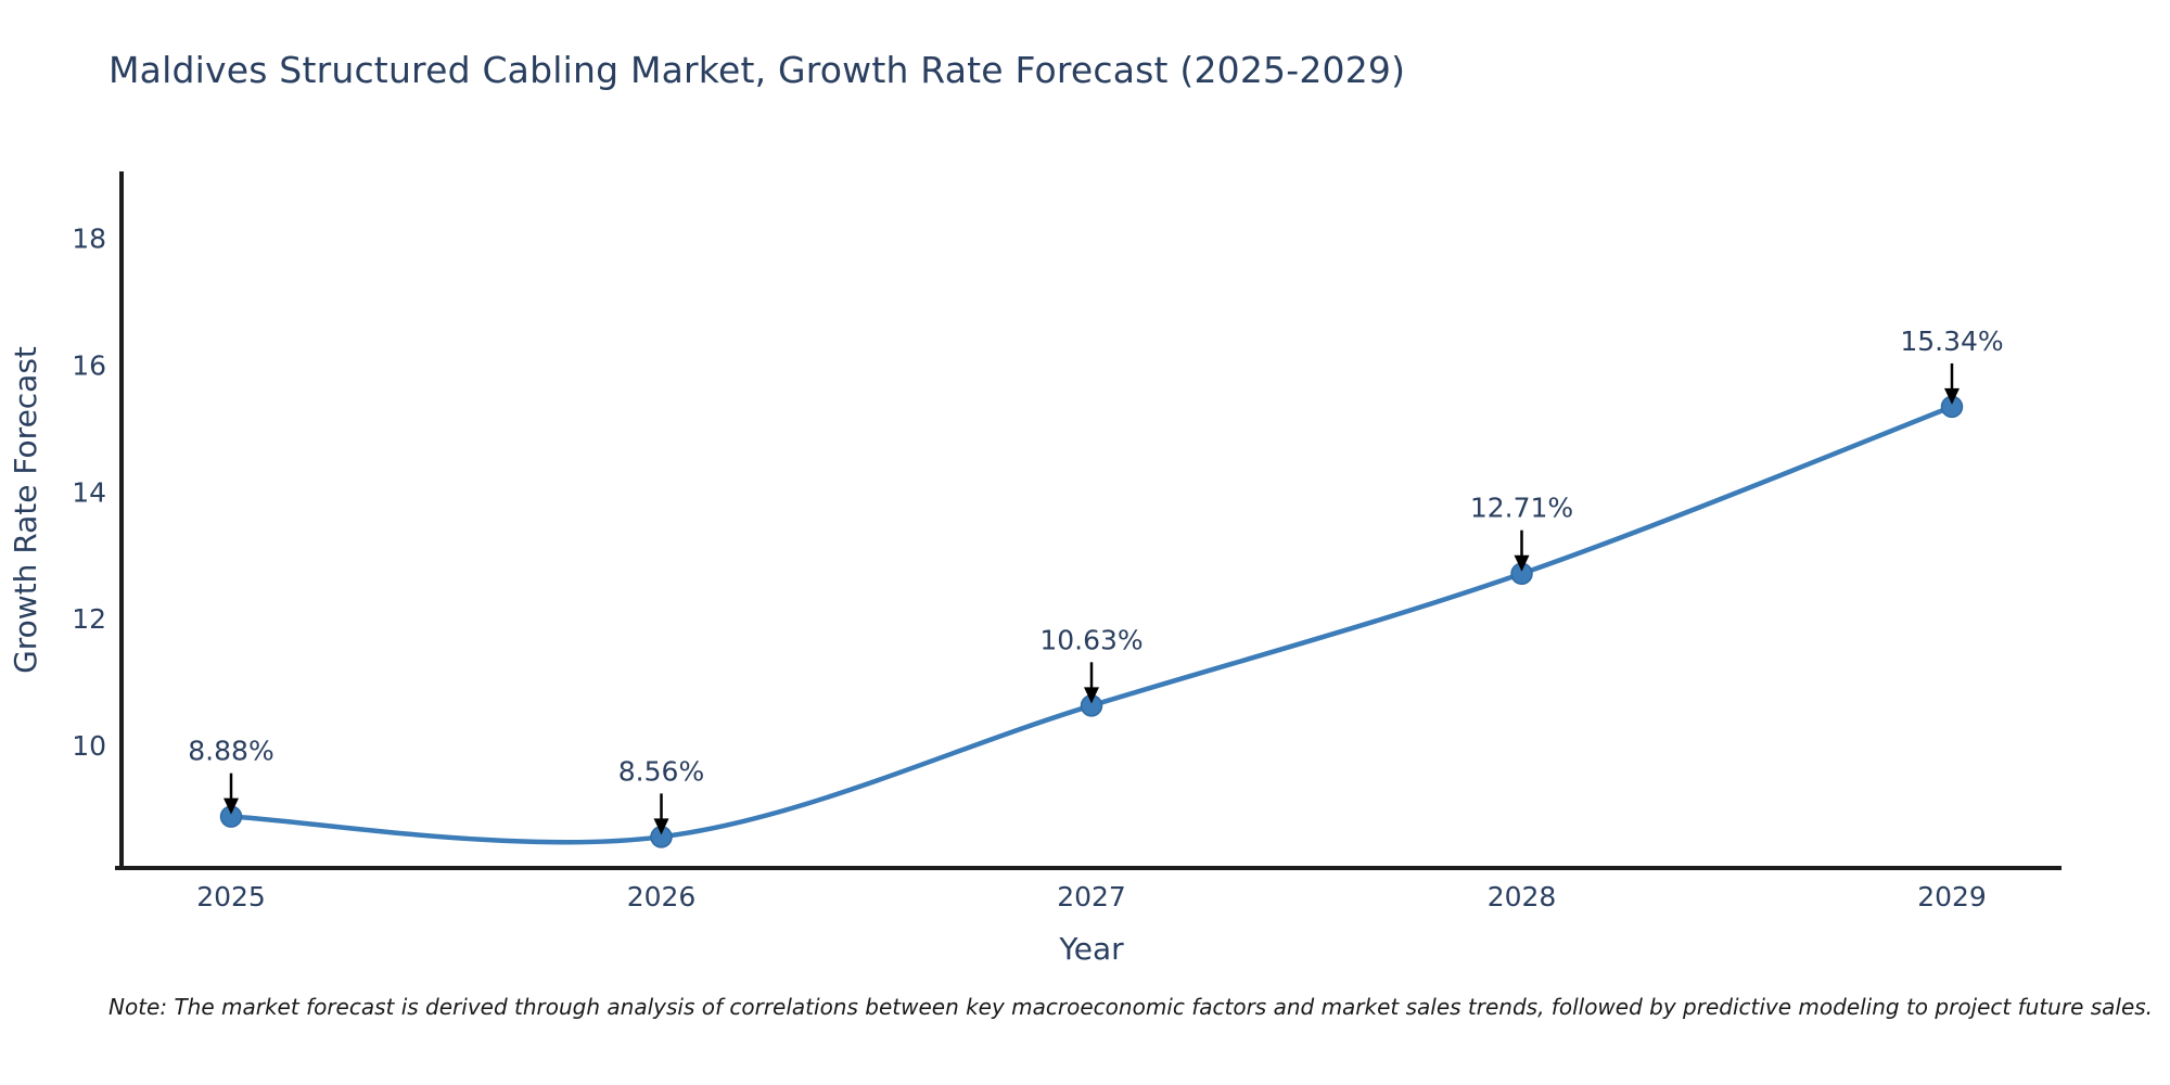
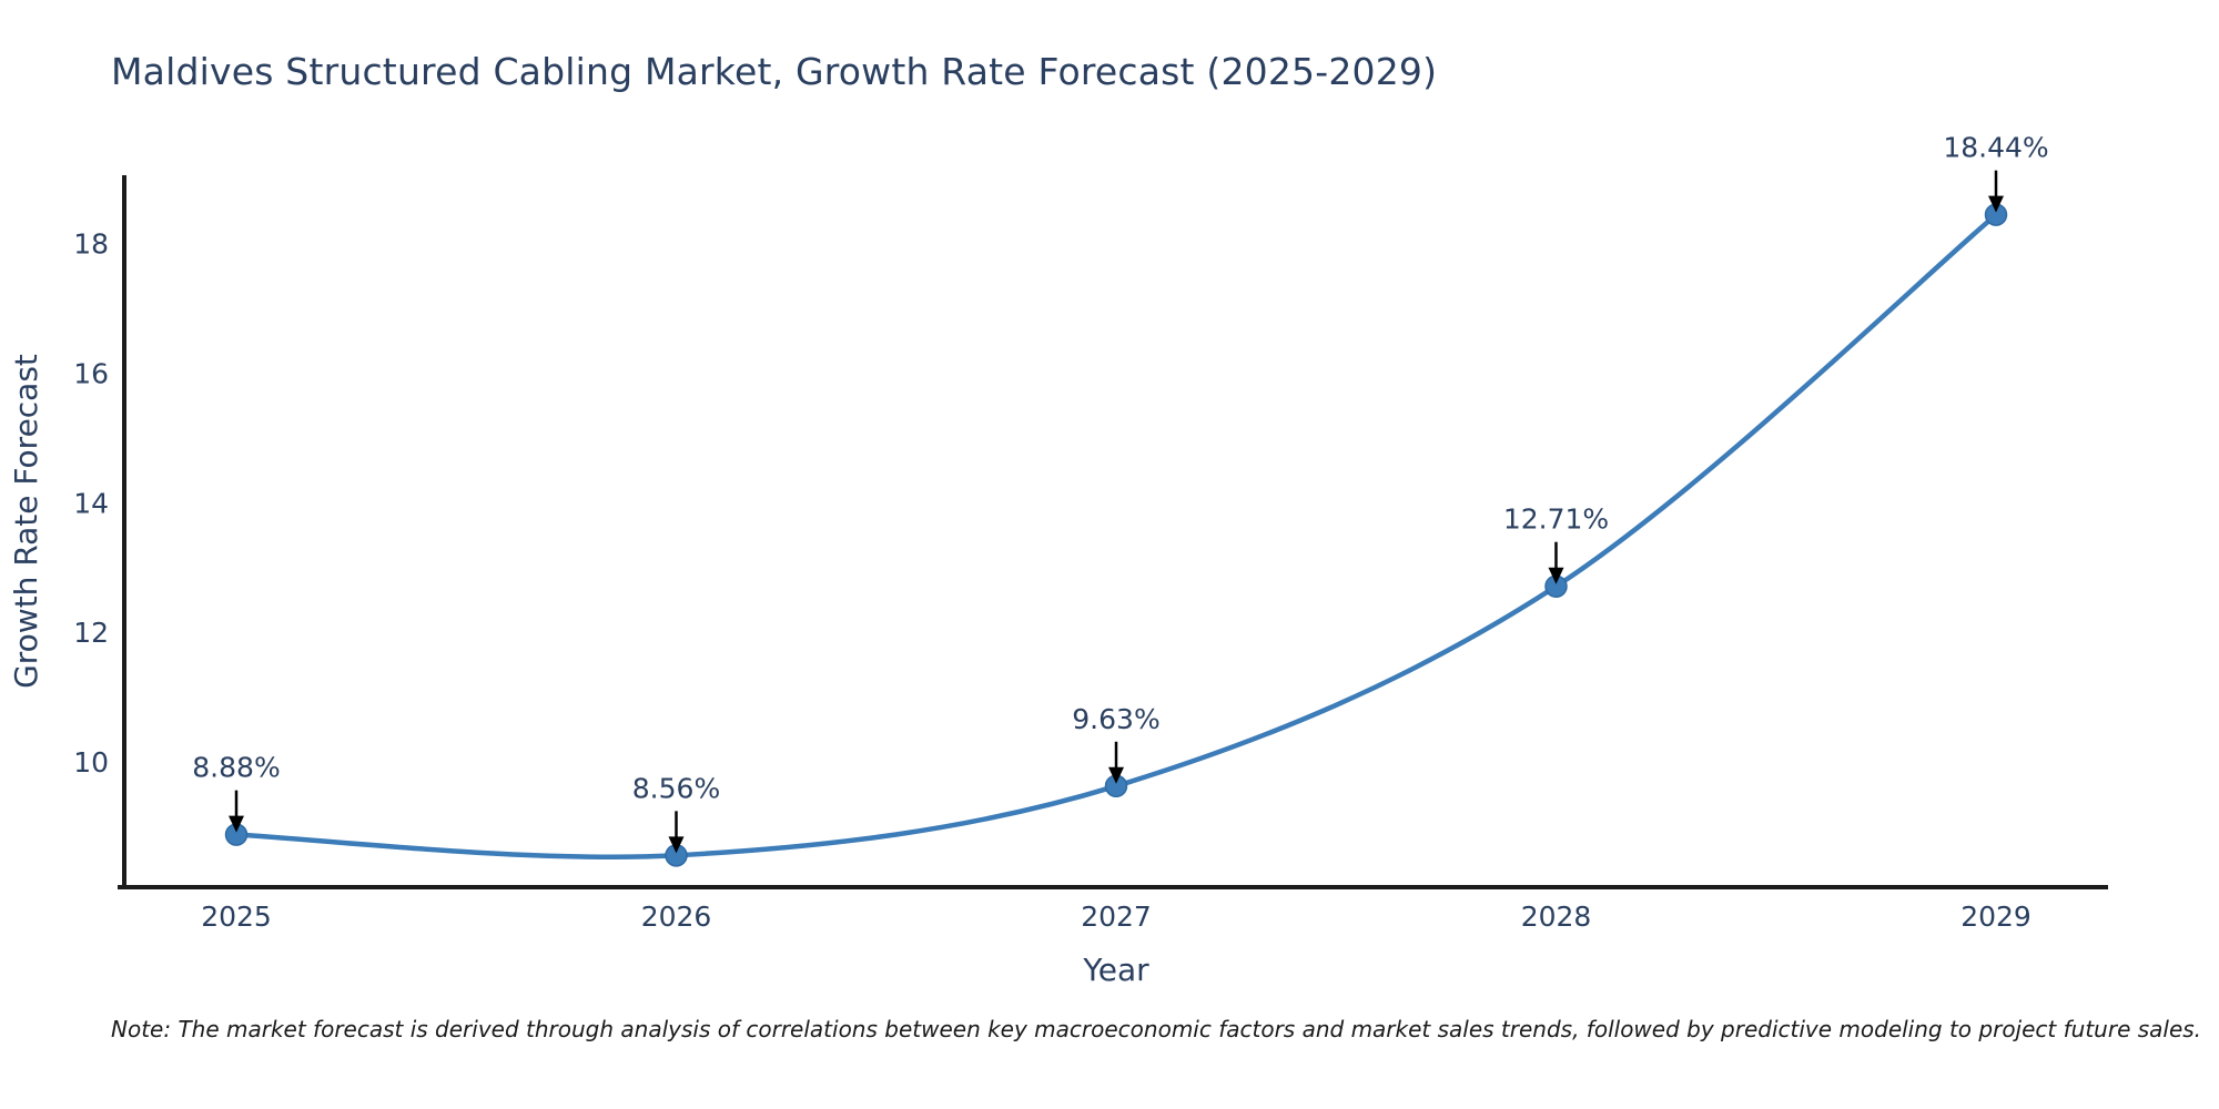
2027: 10.63% -> 9.63%
2029: 15.34% -> 18.44%
